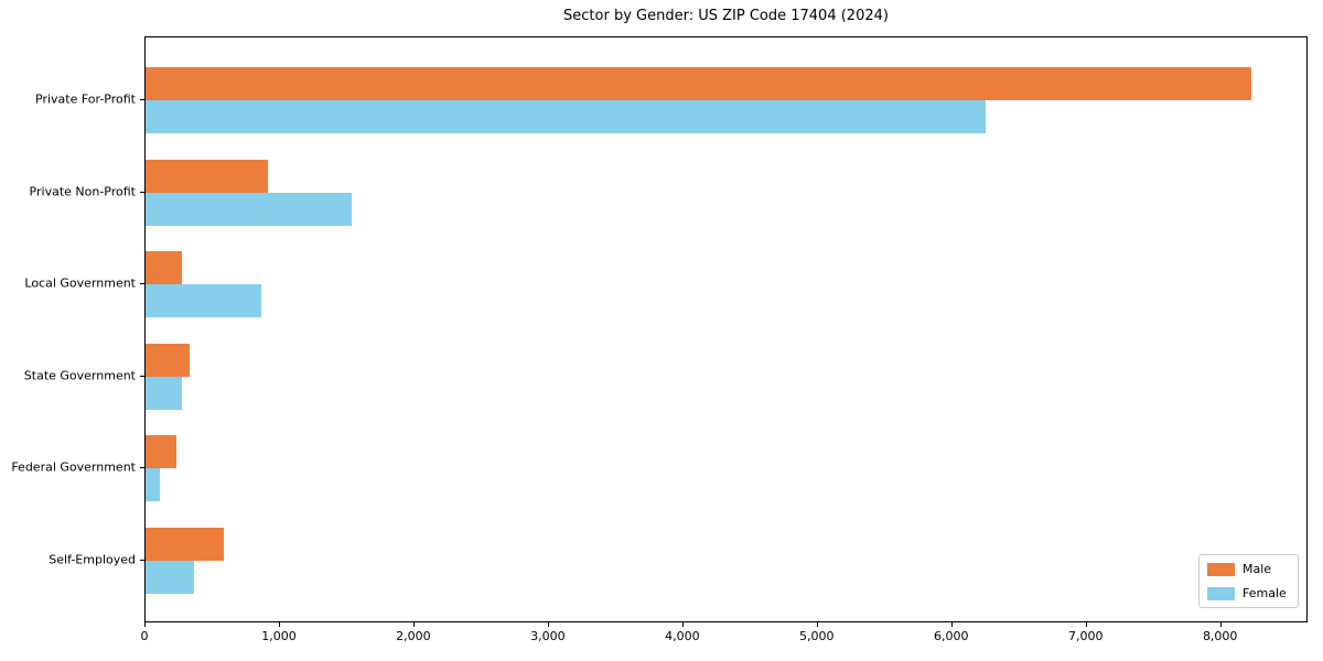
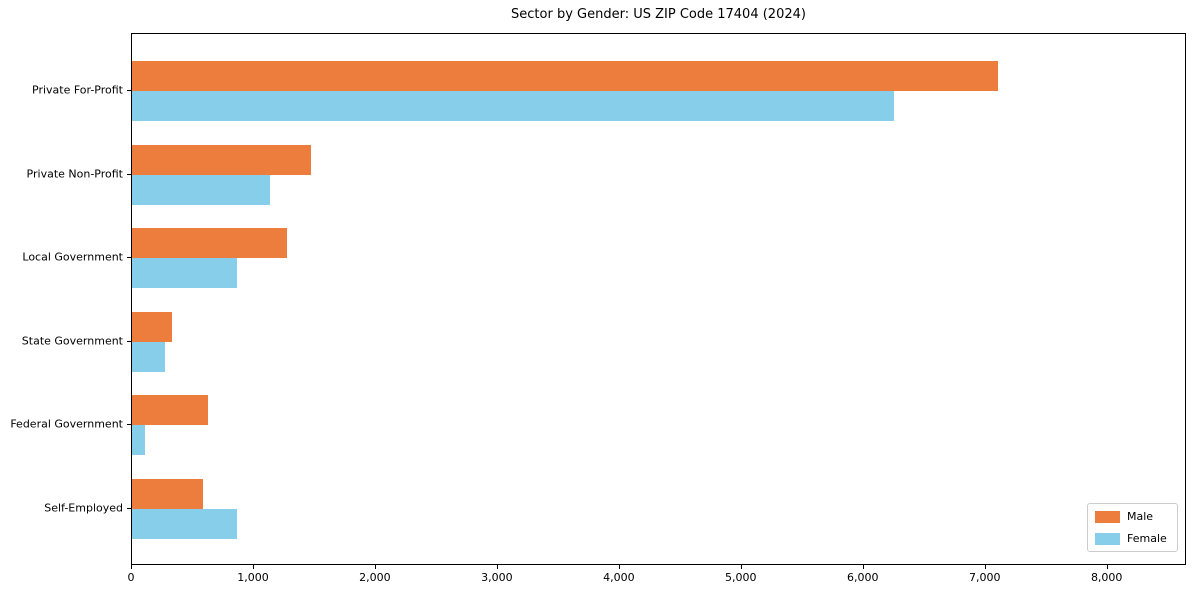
Male/Private For-Profit: 8220 -> 7100
Male/Private Non-Profit: 910 -> 1470
Female/Private Non-Profit: 1530 -> 1130
Male/Local Government: 270 -> 1270
Male/Federal Government: 230 -> 620
Female/Self-Employed: 360 -> 860
